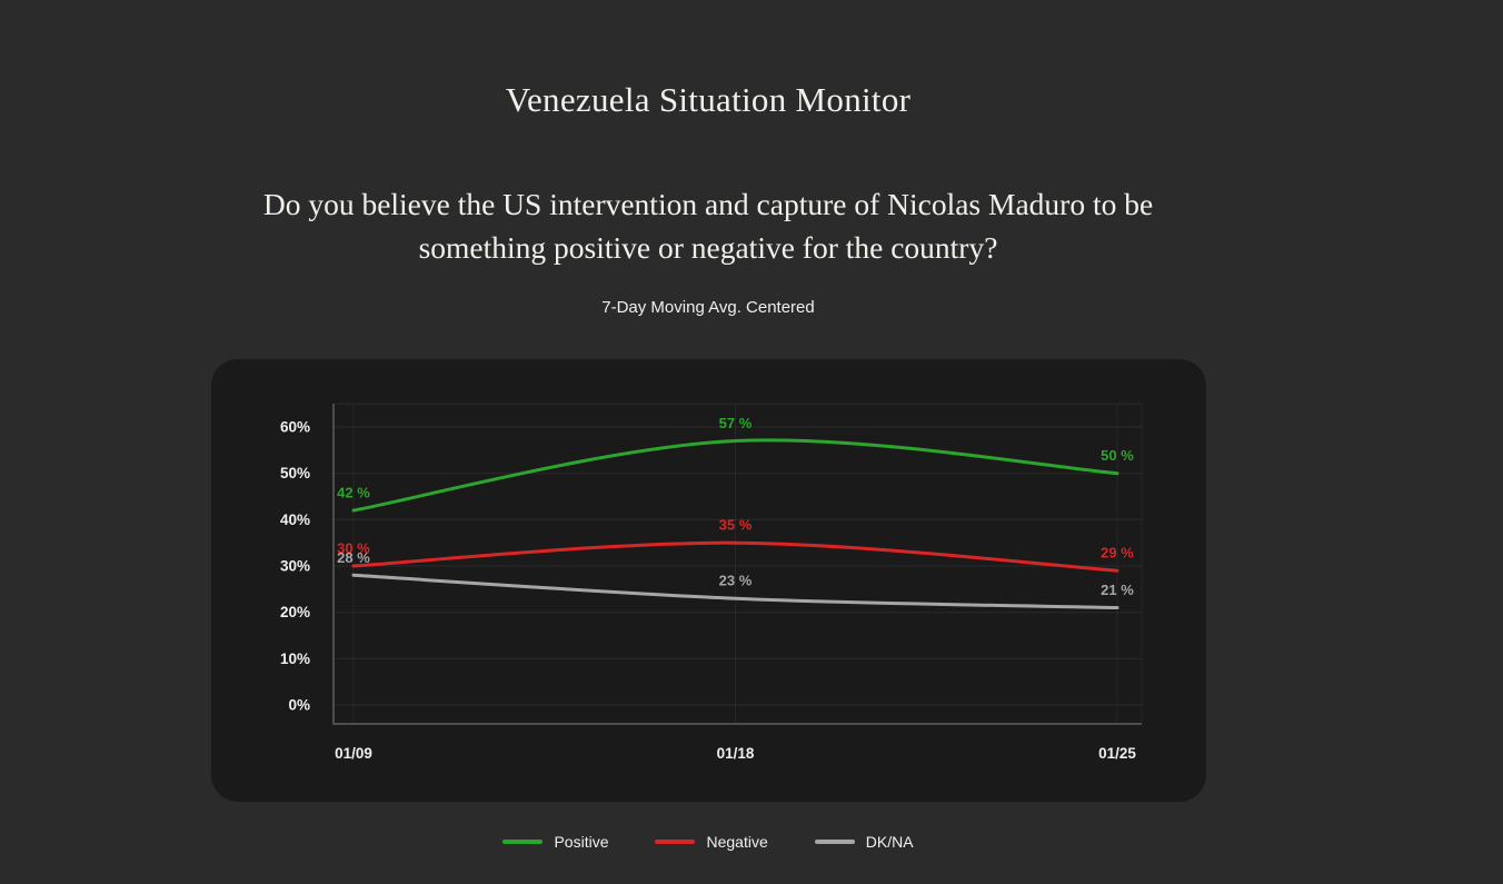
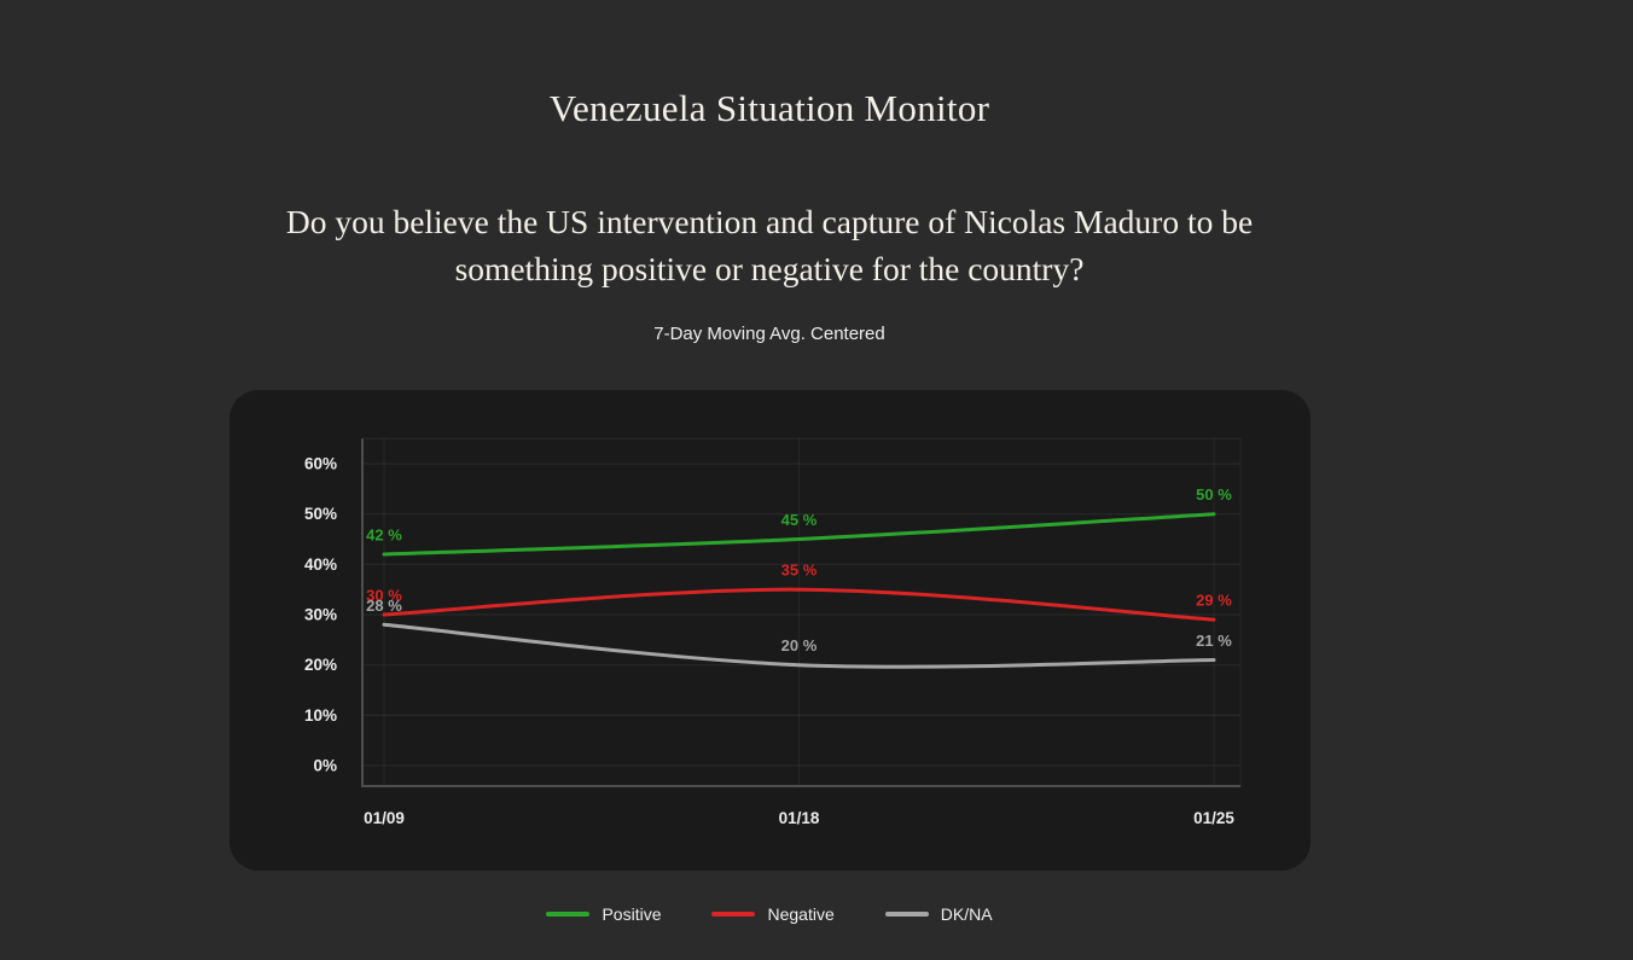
Positive/01/18: 57 -> 45
DK/NA/01/18: 23 -> 20
